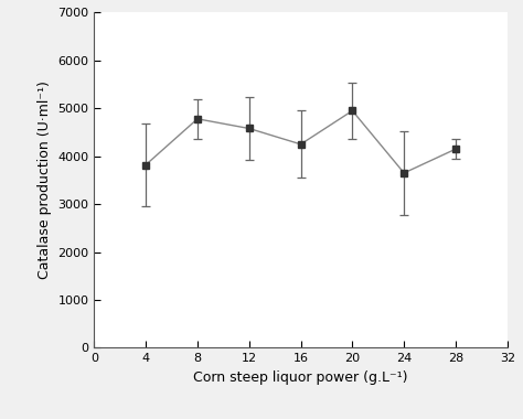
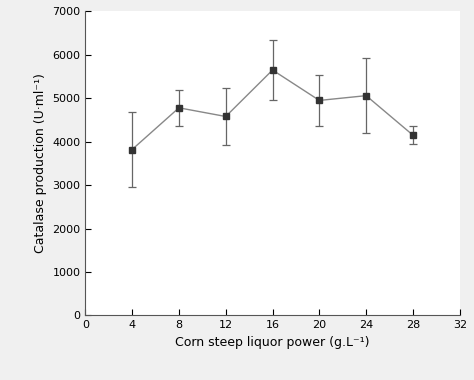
16: 4250 -> 5650
24: 3650 -> 5060
